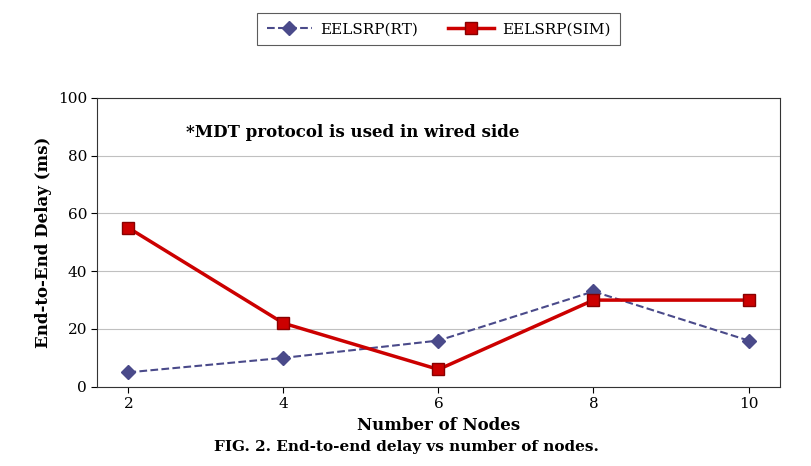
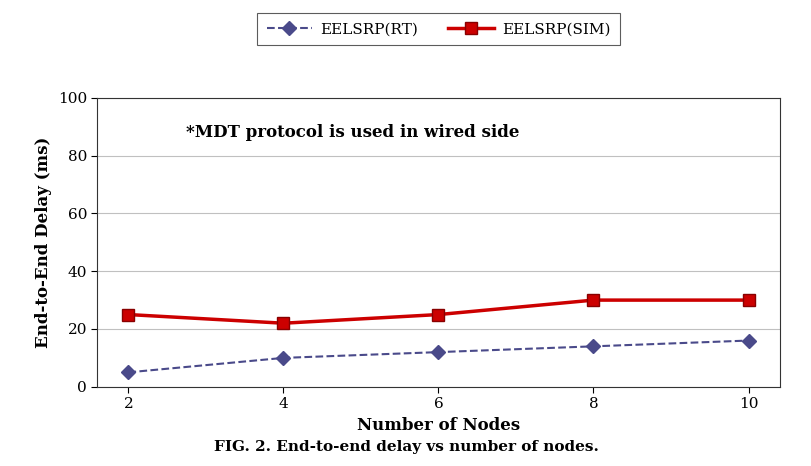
EELSRP(SIM)/2: 55 -> 25
EELSRP(RT)/6: 16 -> 12
EELSRP(SIM)/6: 6 -> 25
EELSRP(RT)/8: 33 -> 14
